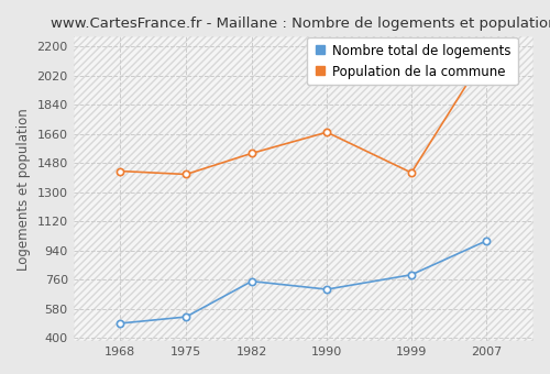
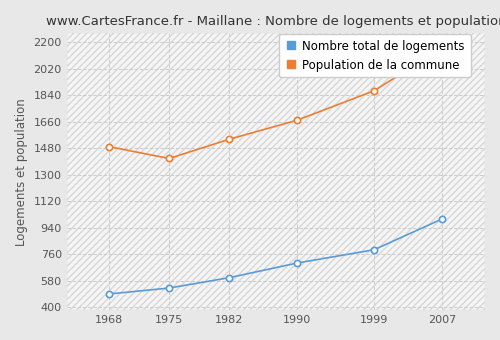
Population de la commune/1968: 1430 -> 1490
Nombre total de logements/1982: 750 -> 600
Population de la commune/1999: 1420 -> 1870
